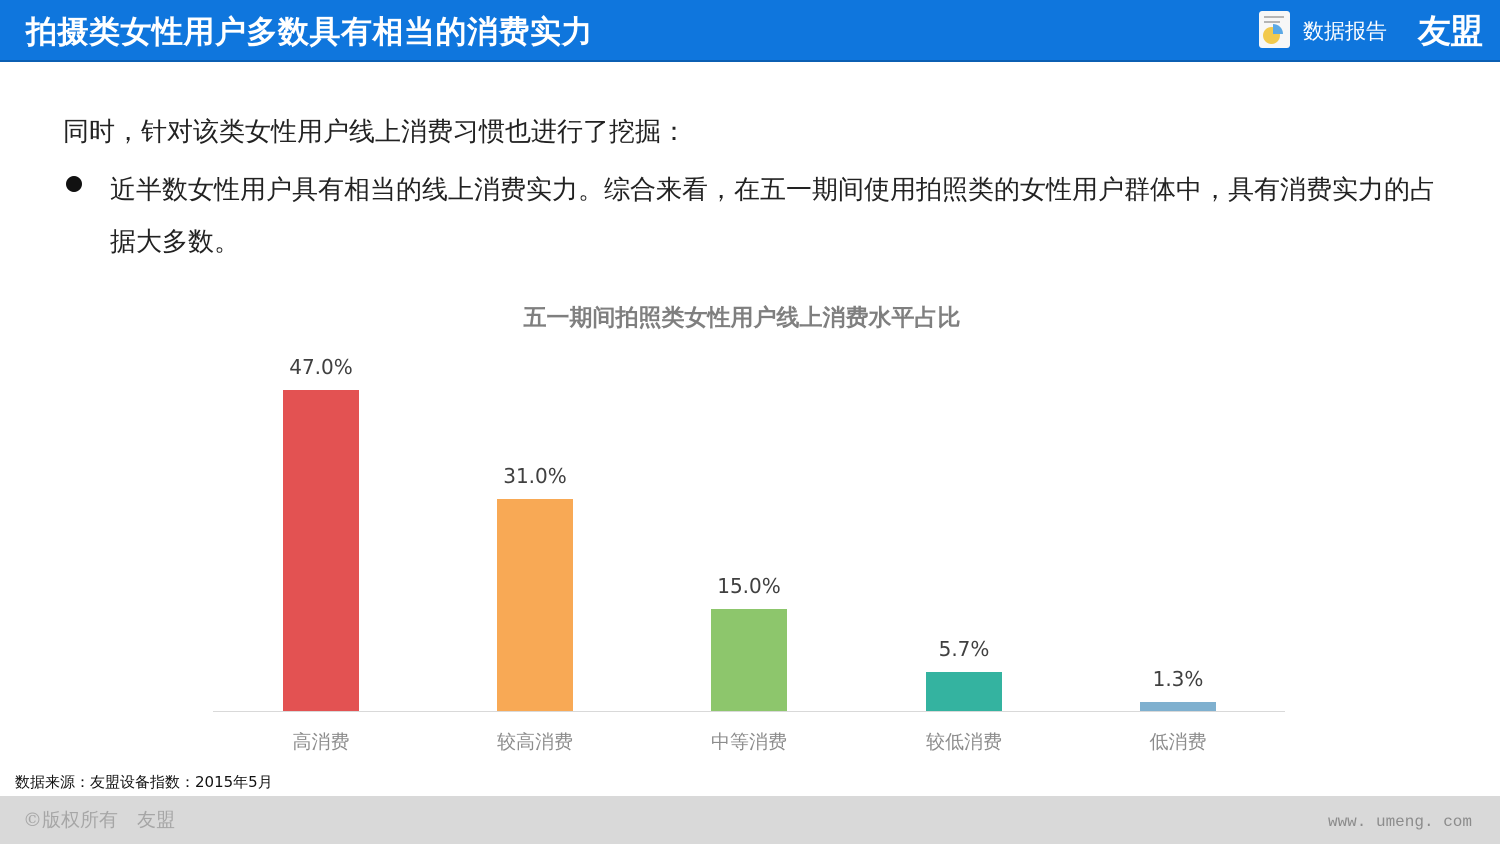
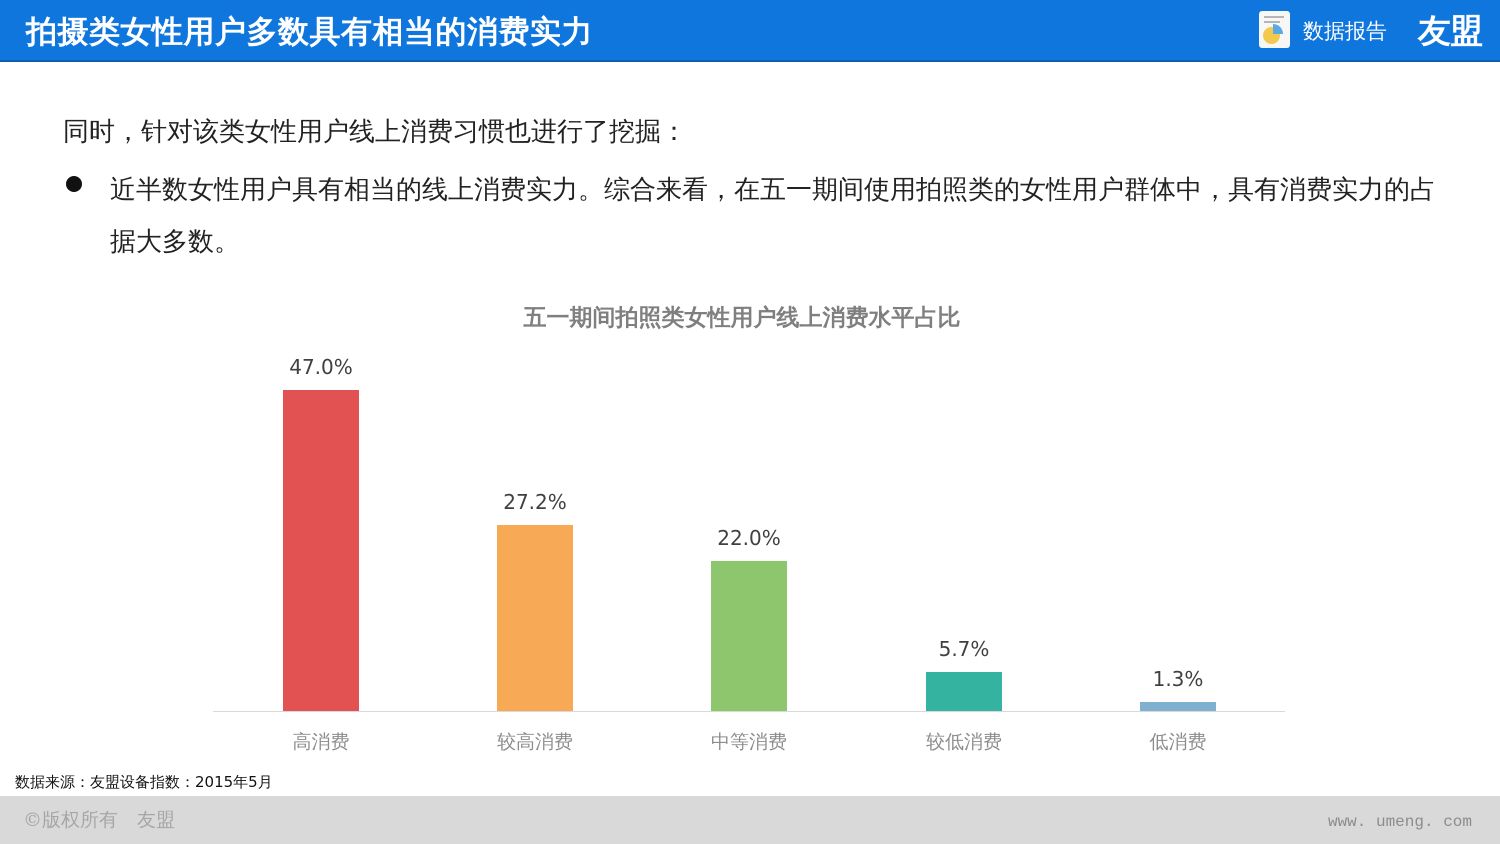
较高消费: 31.0% -> 27.2%
中等消费: 15.0% -> 22.0%
